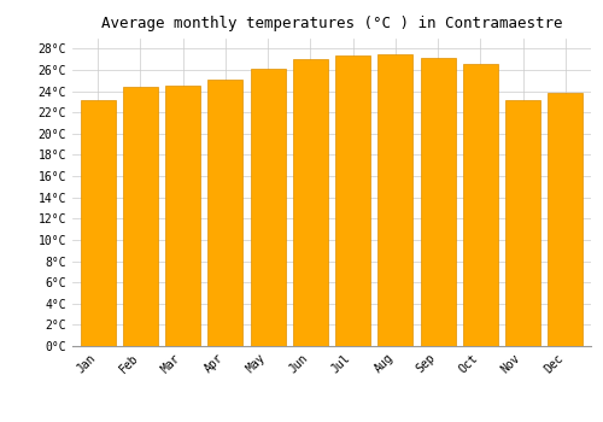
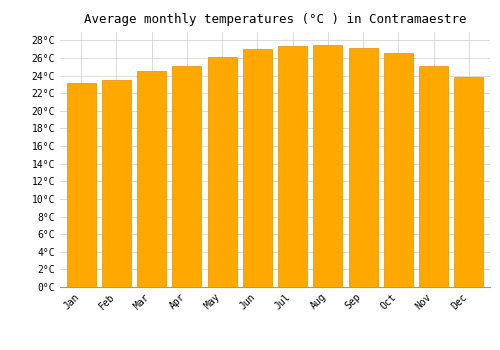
Feb: 24.4°C -> 23.5°C
Nov: 23.2°C -> 25.1°C
